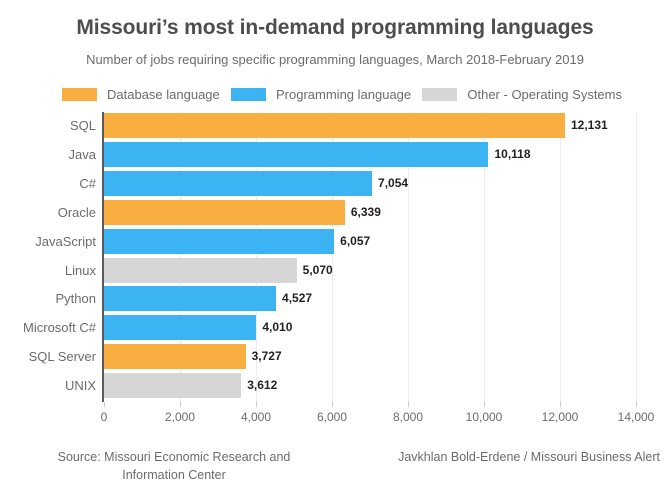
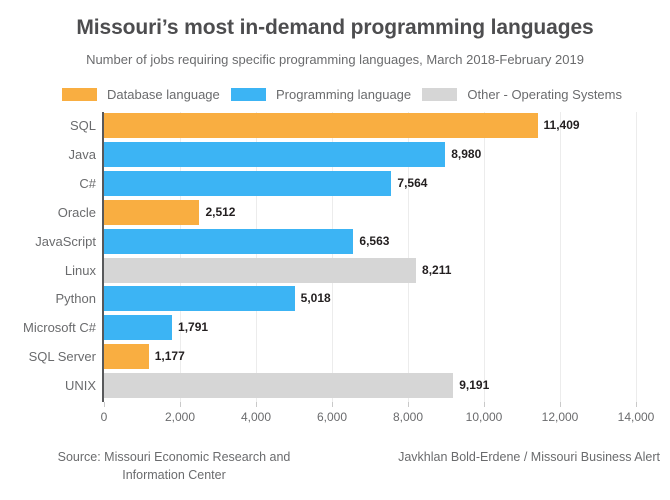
SQL: 12,131 -> 11,409
Java: 10,118 -> 8,980
C#: 7,054 -> 7,564
Oracle: 6,339 -> 2,512
JavaScript: 6,057 -> 6,563
Linux: 5,070 -> 8,211
Python: 4,527 -> 5,018
Microsoft C#: 4,010 -> 1,791
SQL Server: 3,727 -> 1,177
UNIX: 3,612 -> 9,191
